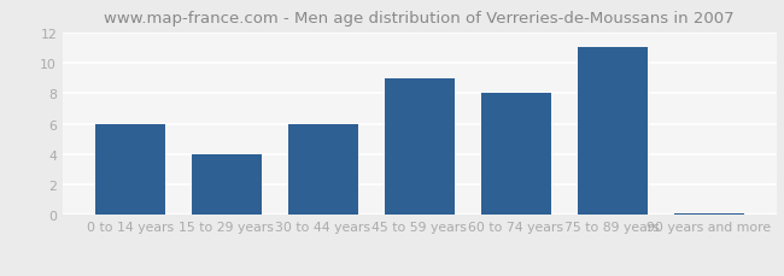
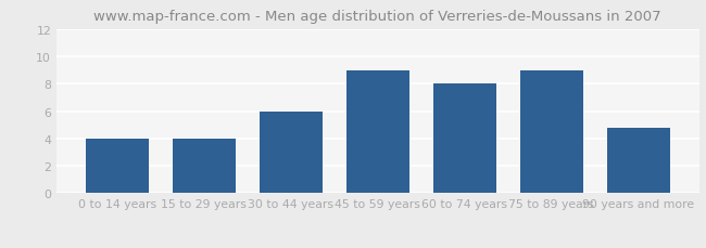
0 to 14 years: 6.0 -> 4.0
75 to 89 years: 11.0 -> 9.0
90 years and more: 0.1 -> 4.8
